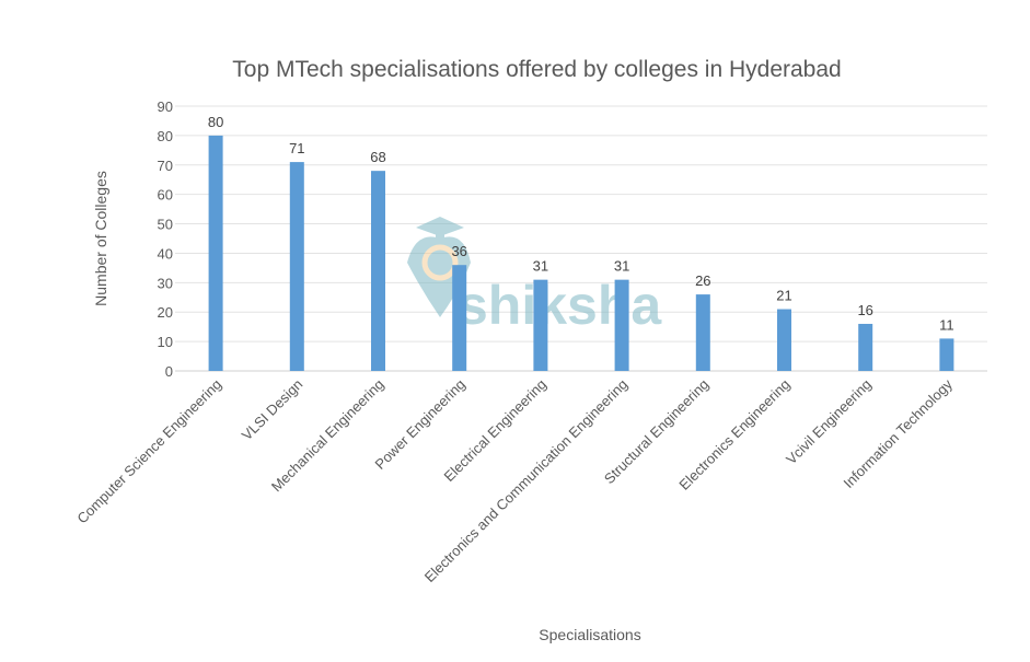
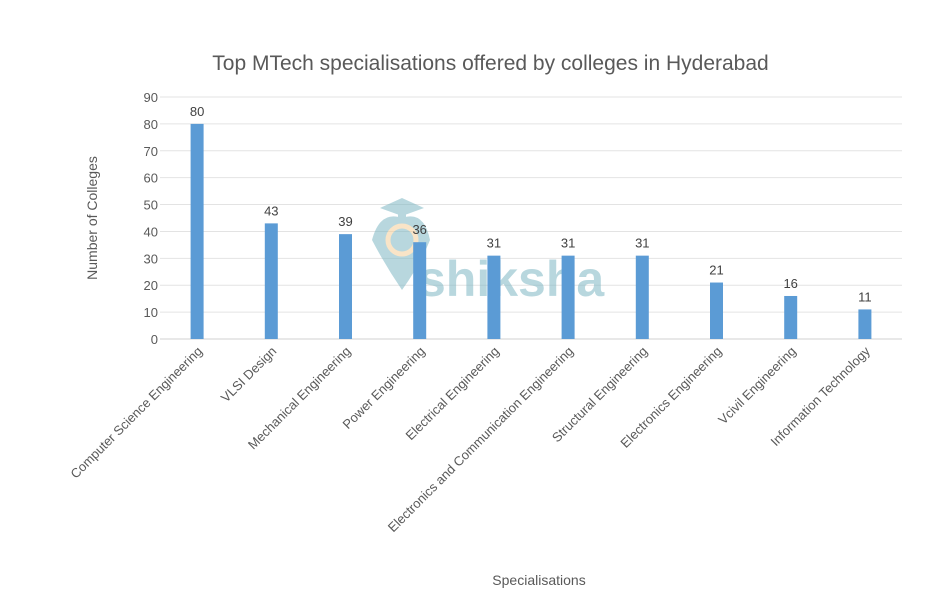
VLSI Design: 71 -> 43
Mechanical Engineering: 68 -> 39
Structural Engineering: 26 -> 31
